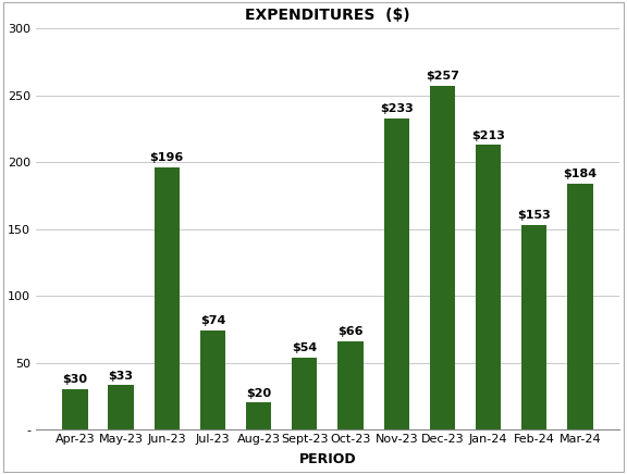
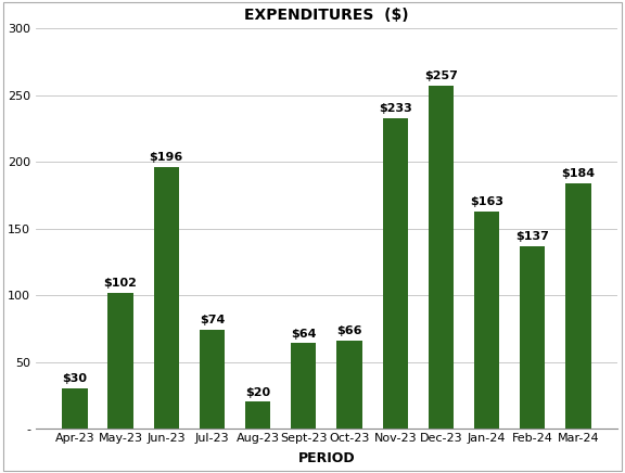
May-23: $33 -> $102
Sept-23: $54 -> $64
Jan-24: $213 -> $163
Feb-24: $153 -> $137
